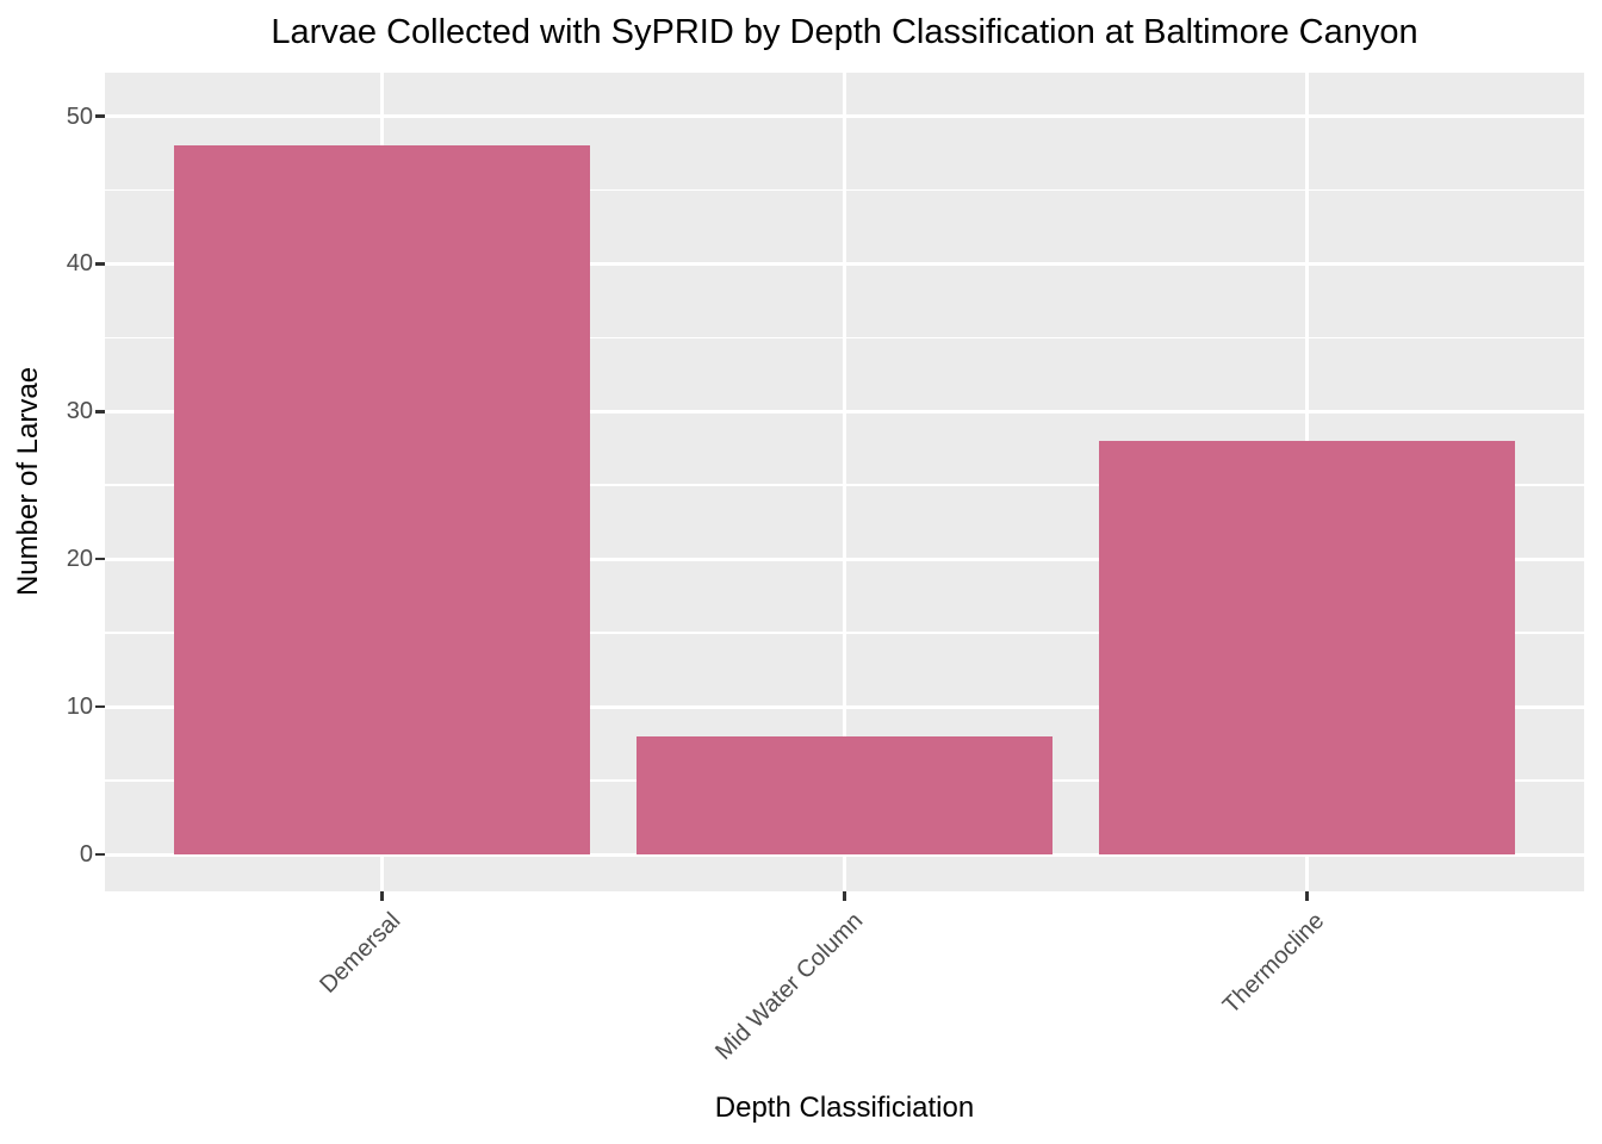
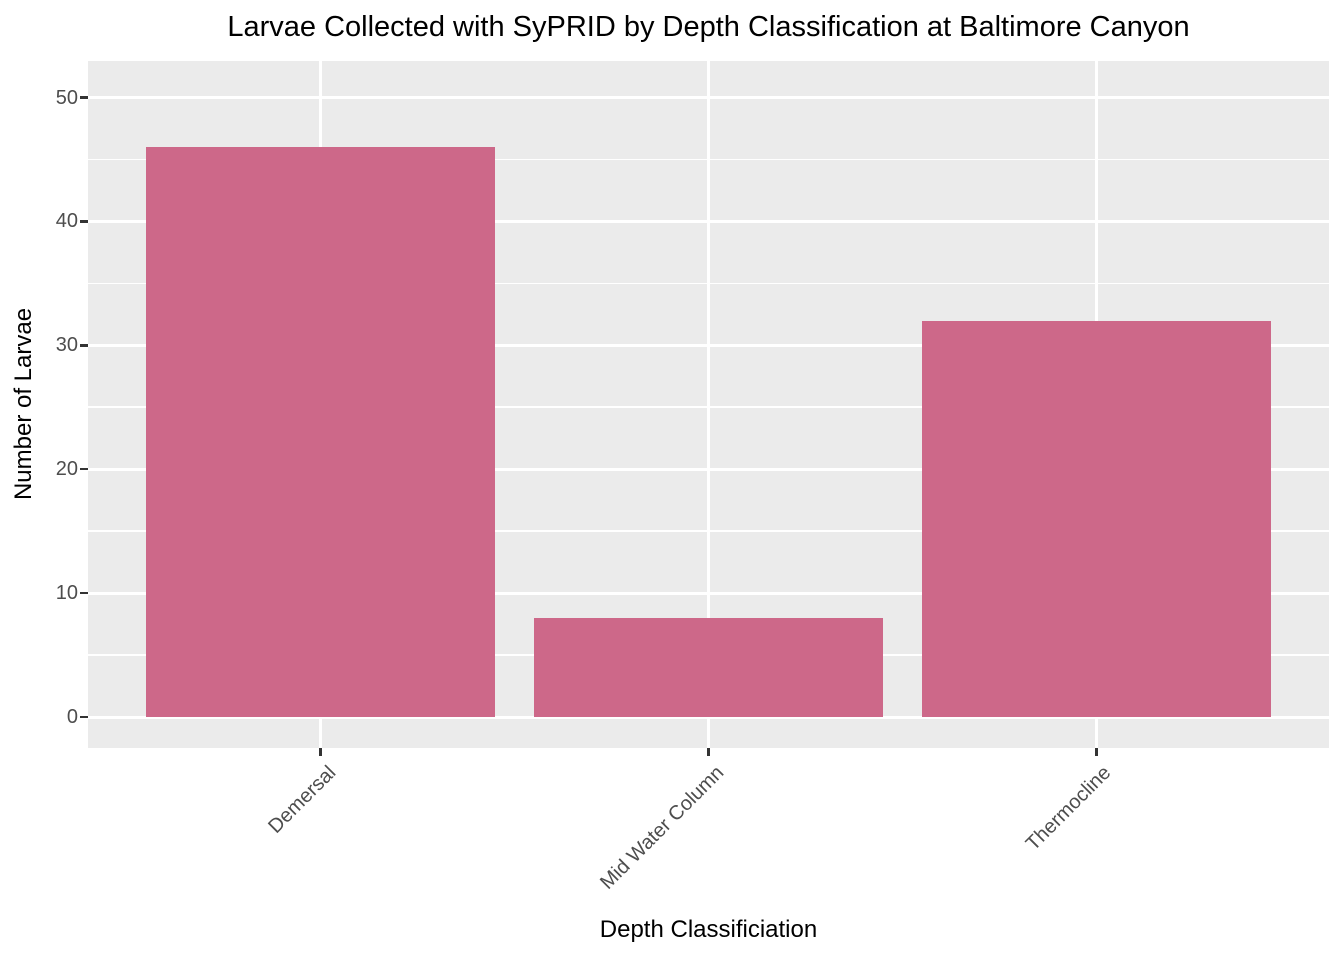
Demersal: 48 -> 46
Thermocline: 28 -> 32
